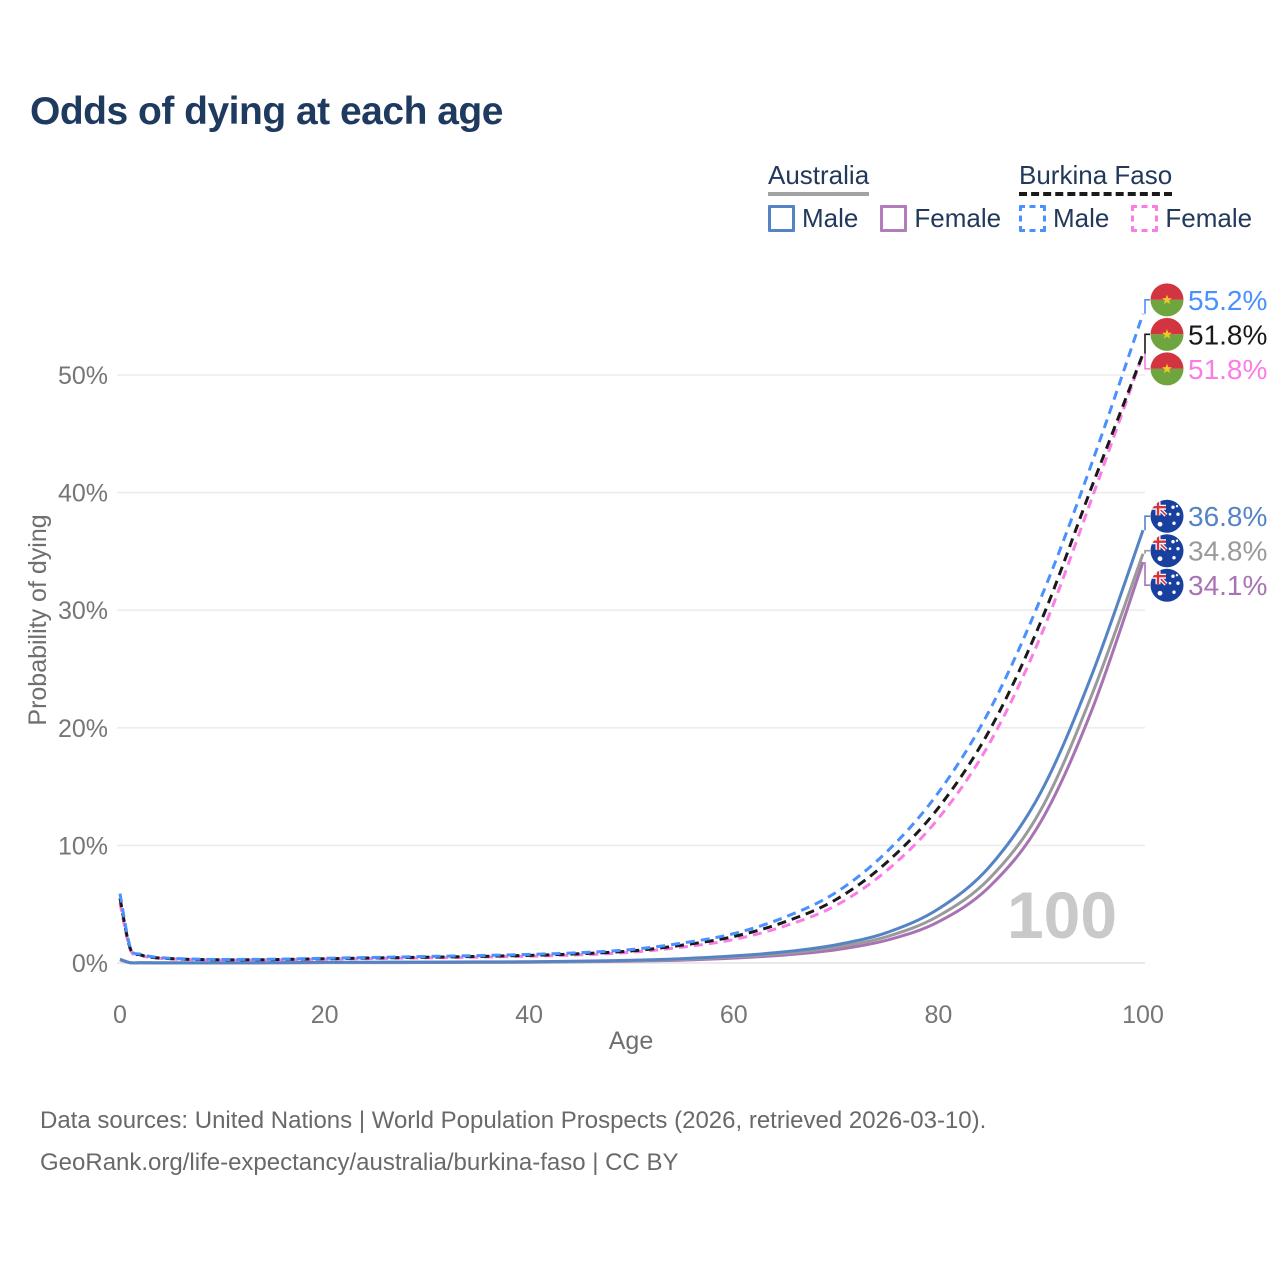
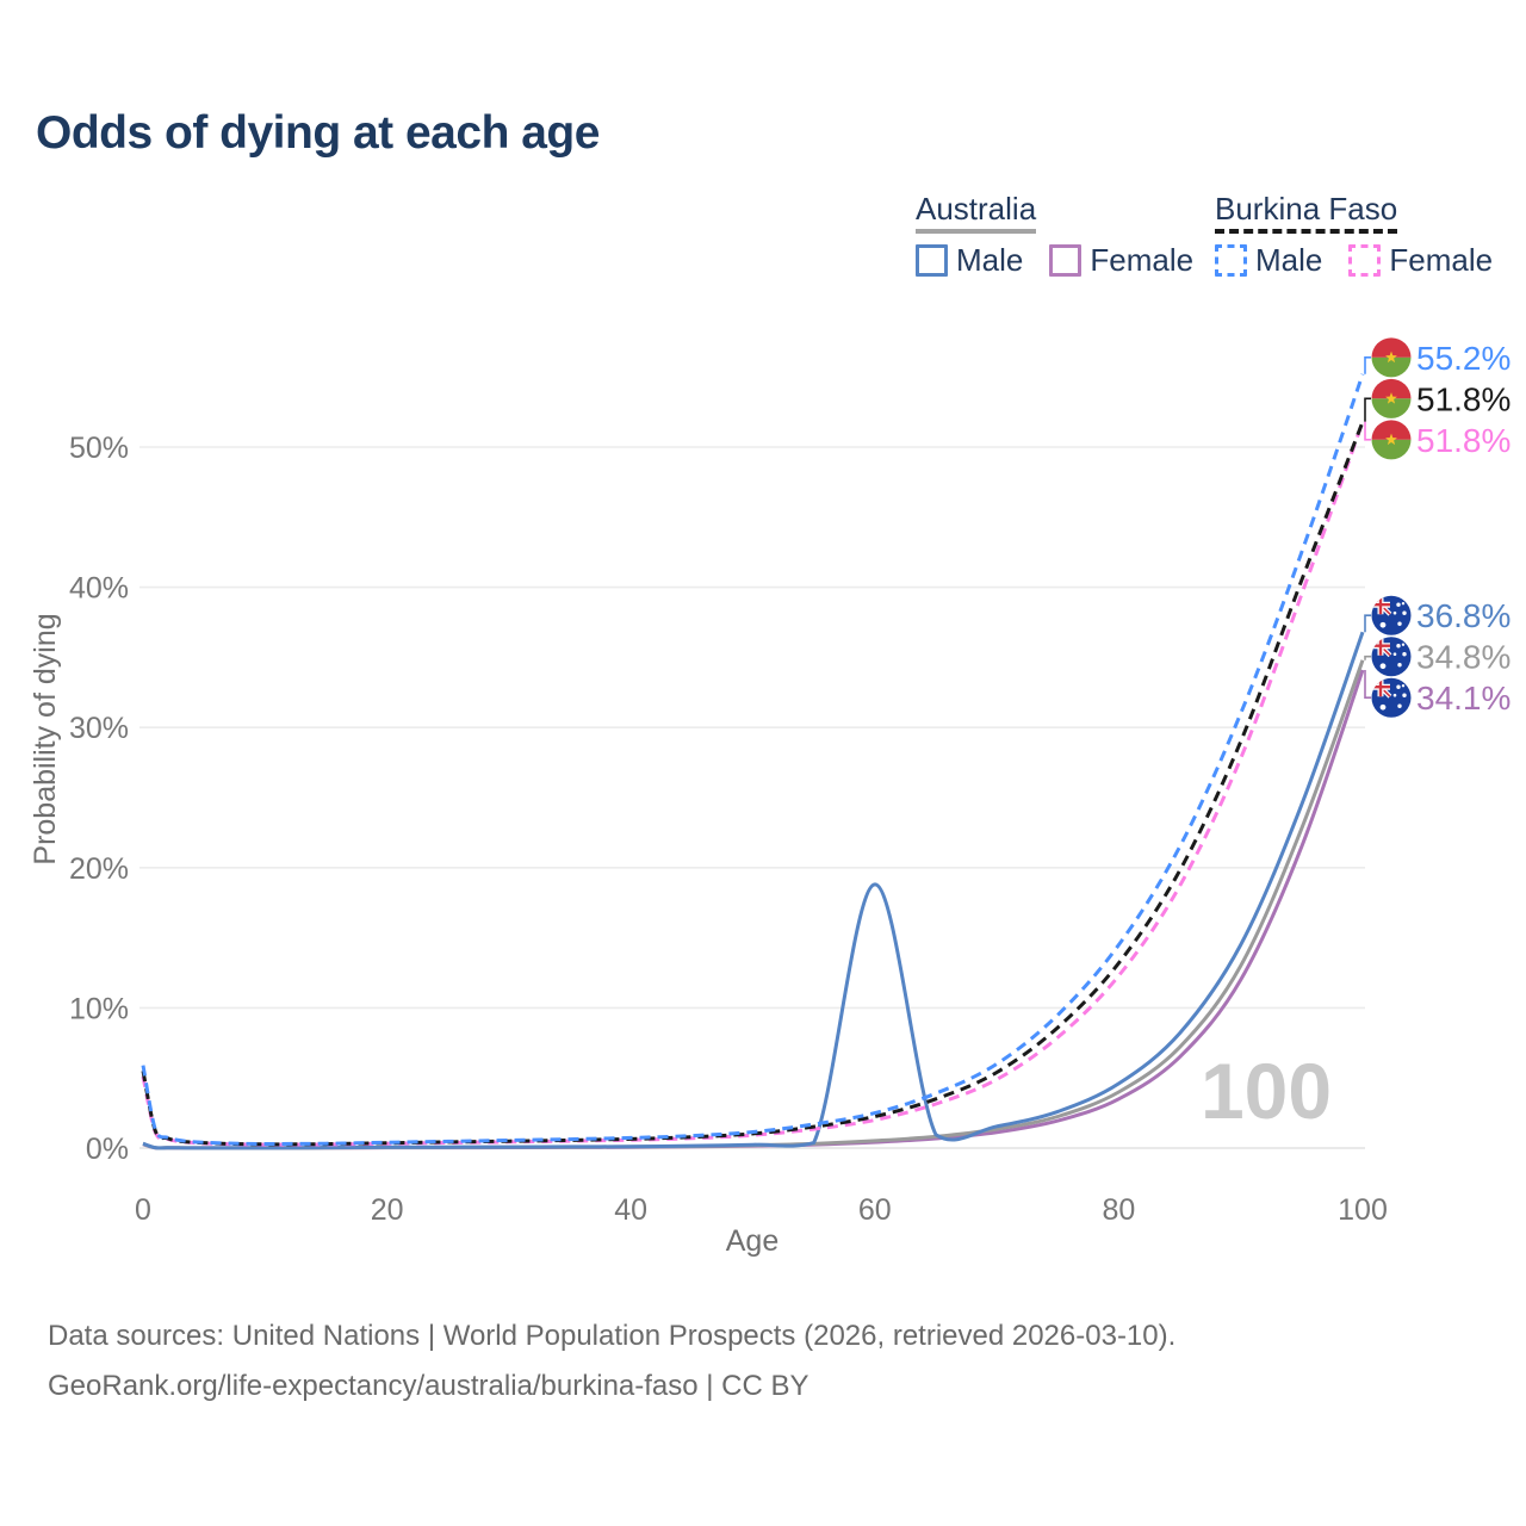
Australia Male/60: 0.6% -> 18.8%
